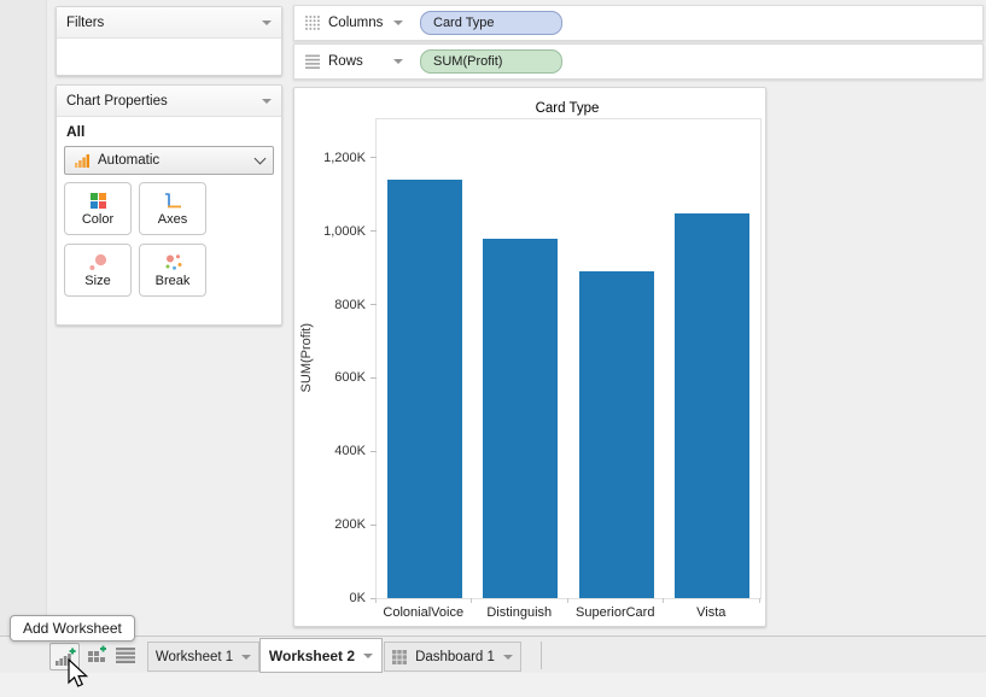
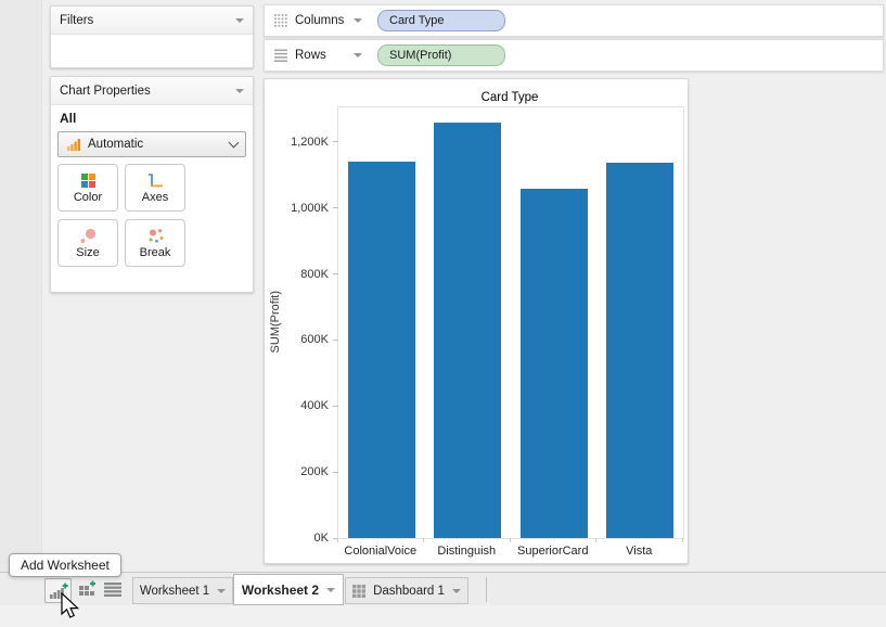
Distinguish: 980K -> 1260K
SuperiorCard: 890K -> 1060K
Vista: 1050K -> 1140K
